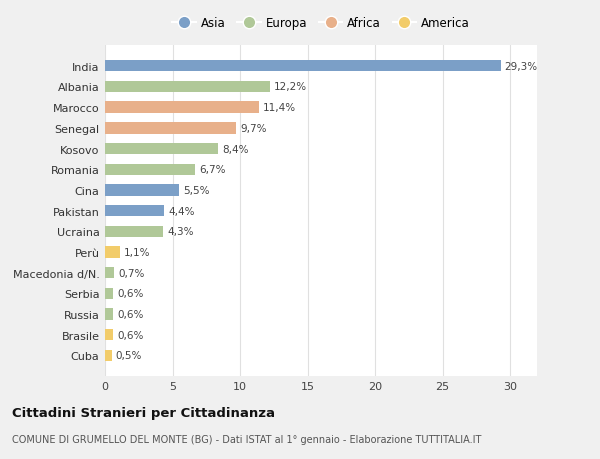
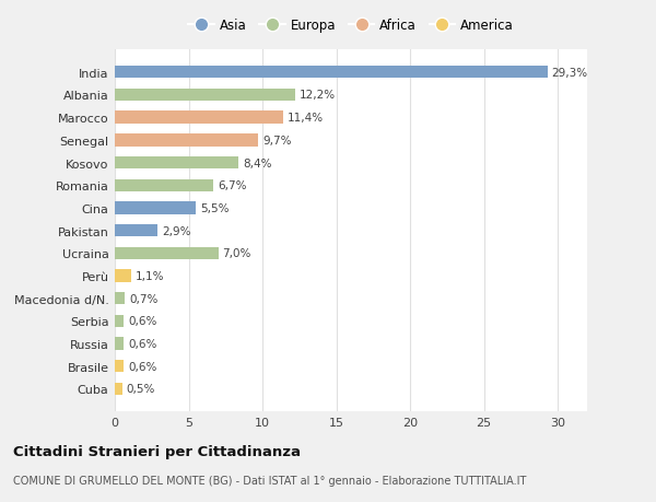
Pakistan: 4,4% -> 2,9%
Ucraina: 4,3% -> 7,0%
